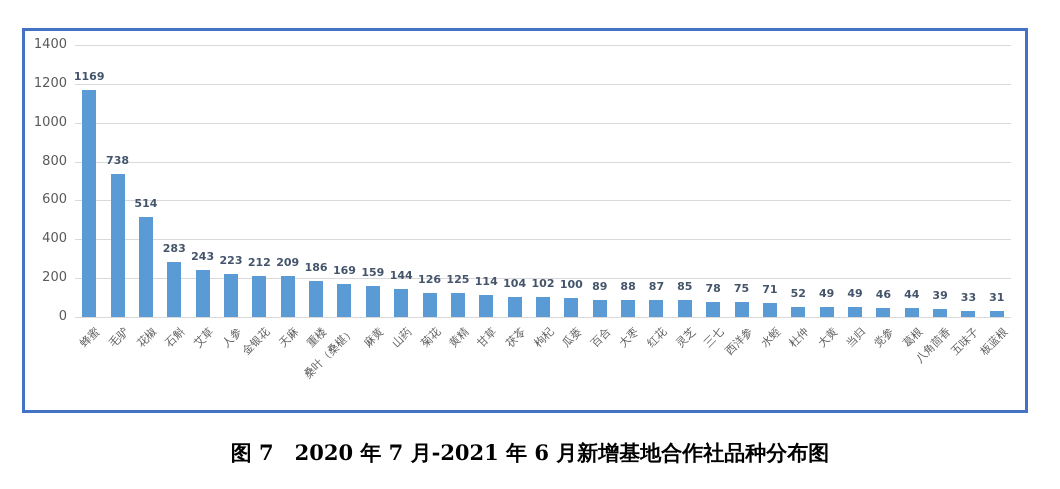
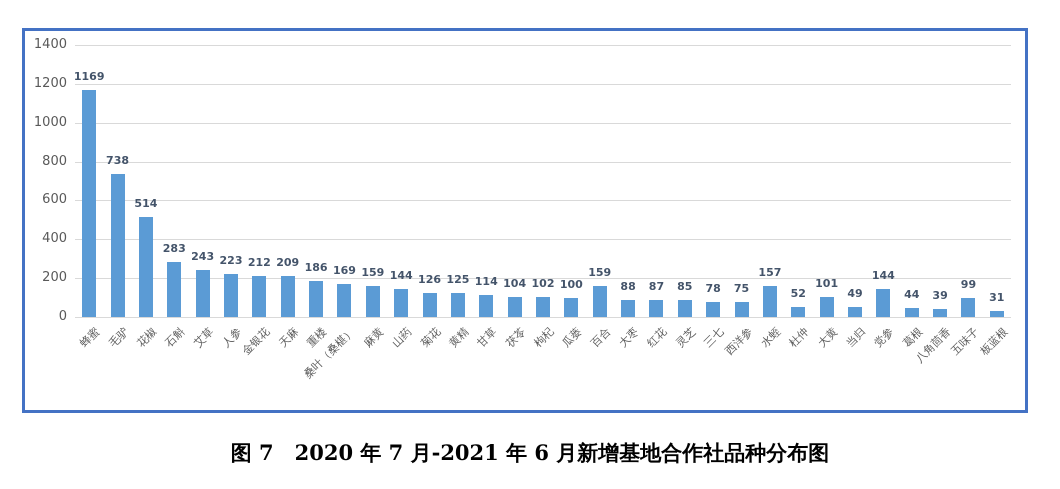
百合: 89 -> 159
水蛭: 71 -> 157
大黄: 49 -> 101
党参: 46 -> 144
五味子: 33 -> 99
